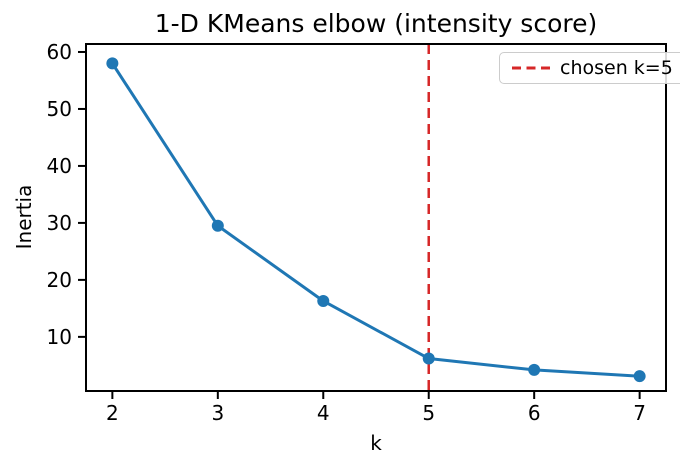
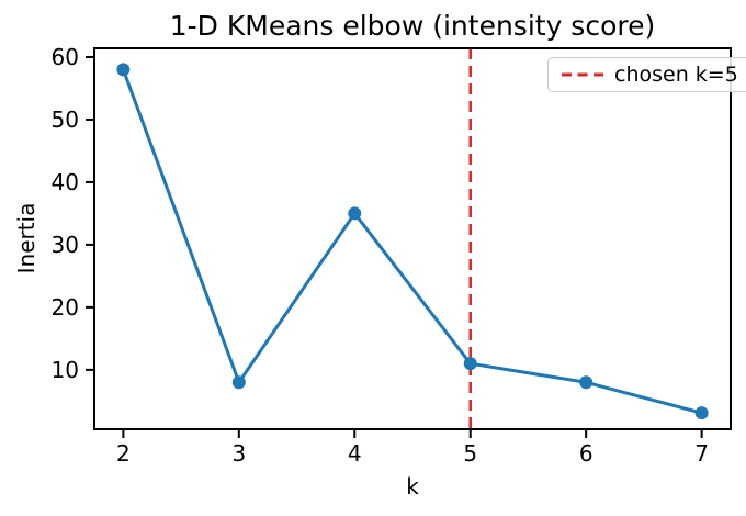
3: 30 -> 8
4: 16 -> 35
5: 6 -> 11
6: 4 -> 8
